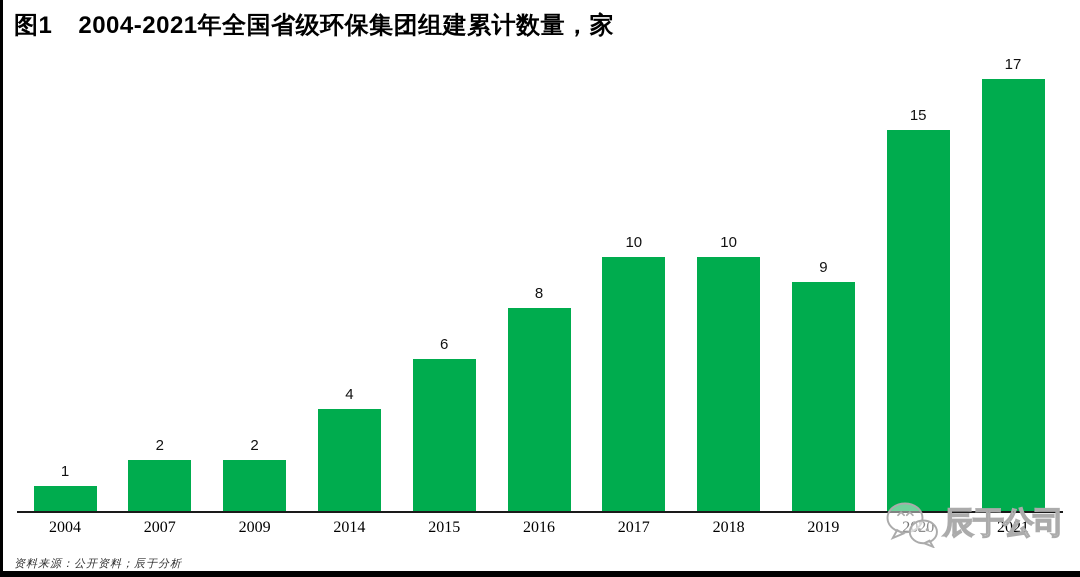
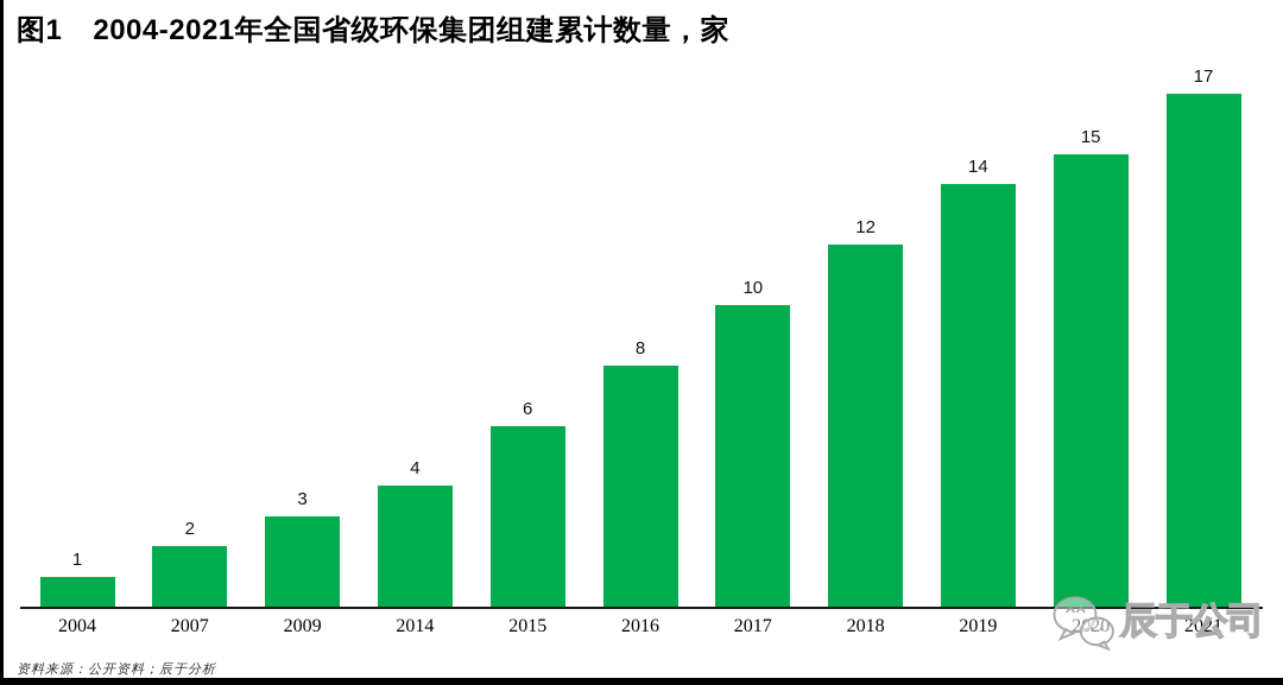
2009: 2 -> 3
2018: 10 -> 12
2019: 9 -> 14
